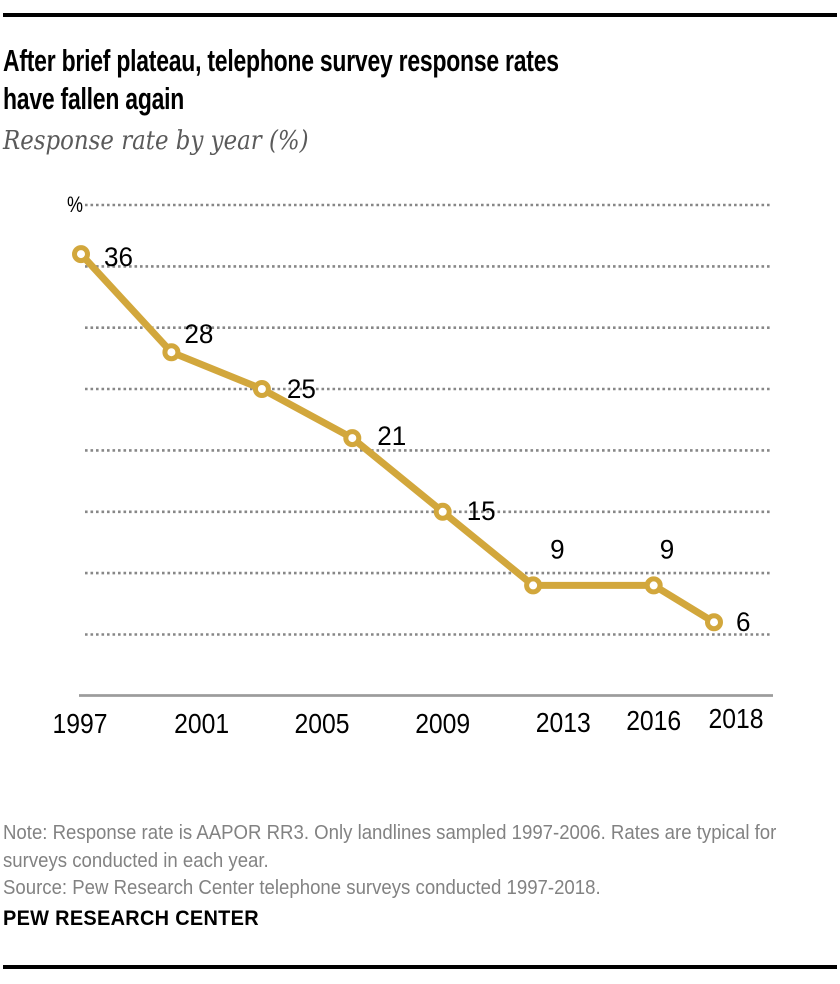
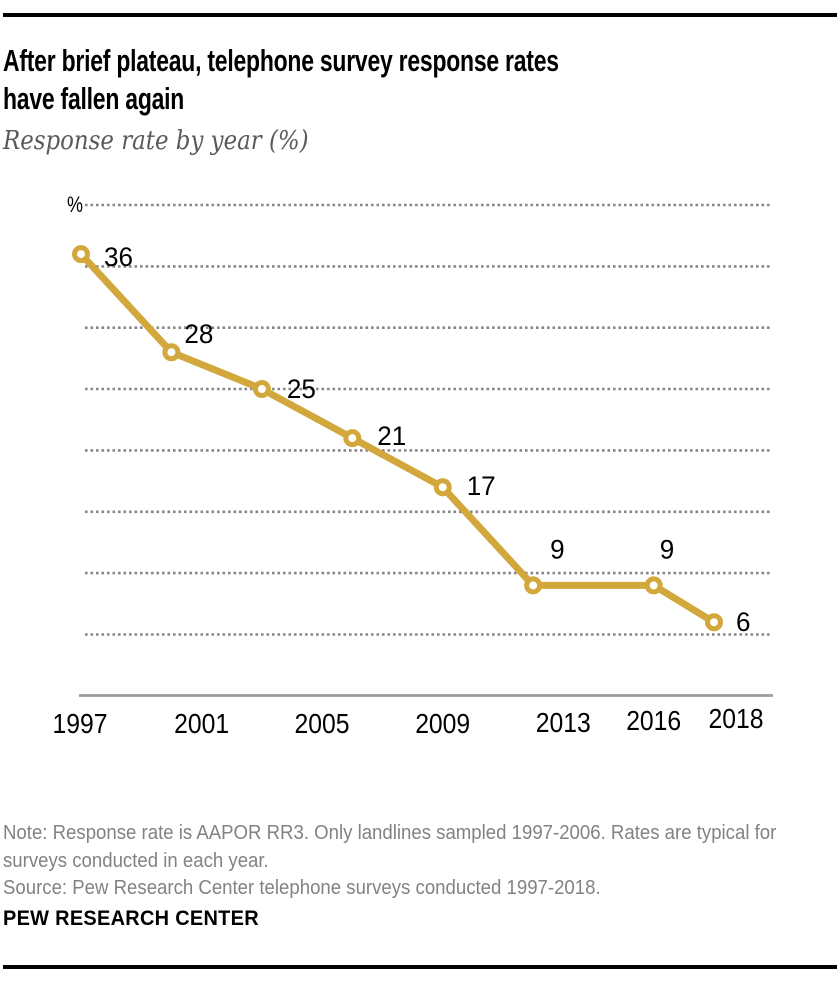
2009: 15 -> 17
